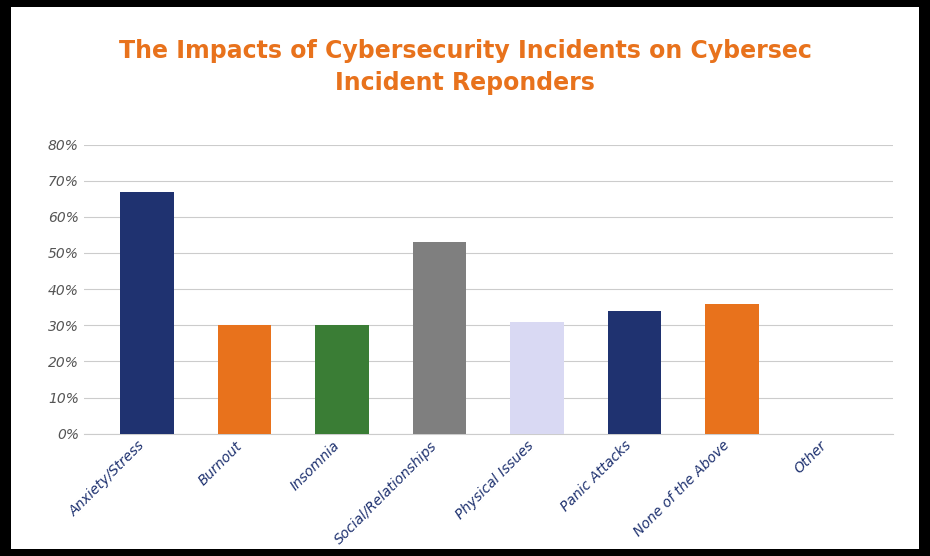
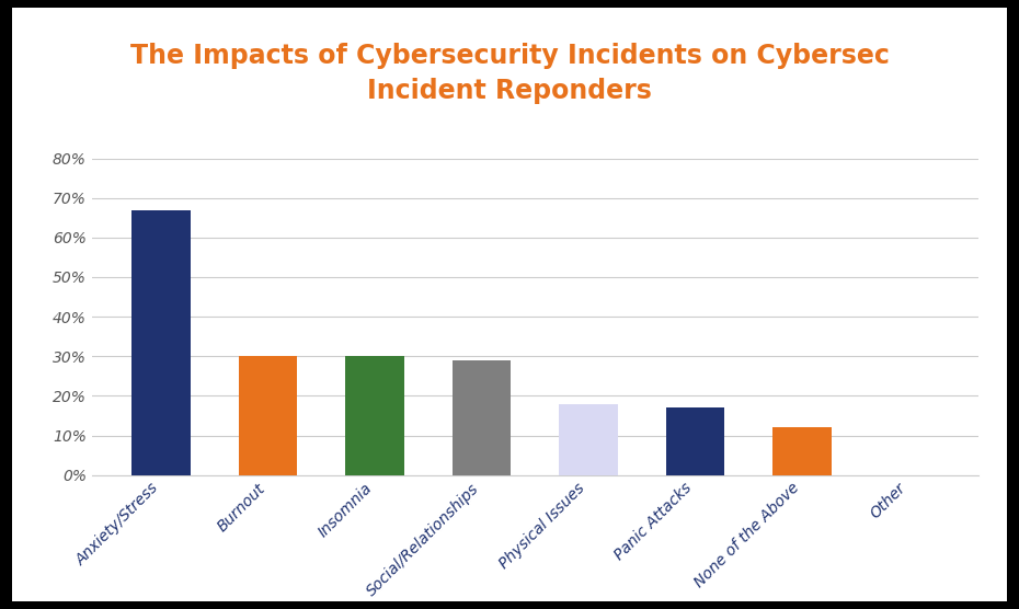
Social/Relationships: 53% -> 29%
Physical Issues: 31% -> 18%
Panic Attacks: 34% -> 17%
None of the Above: 36% -> 12%
